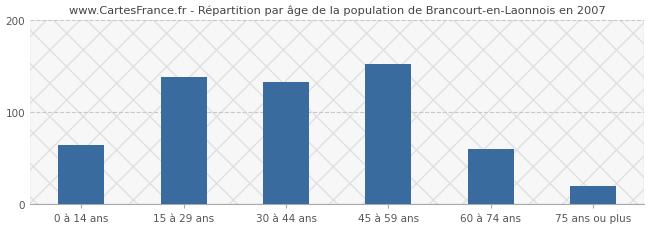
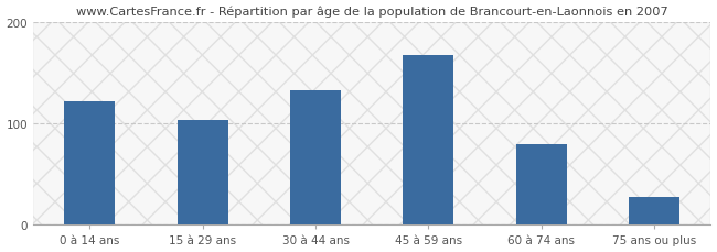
0 à 14 ans: 64 -> 122
15 à 29 ans: 138 -> 104
45 à 59 ans: 152 -> 168
60 à 74 ans: 60 -> 80
75 ans ou plus: 20 -> 28
